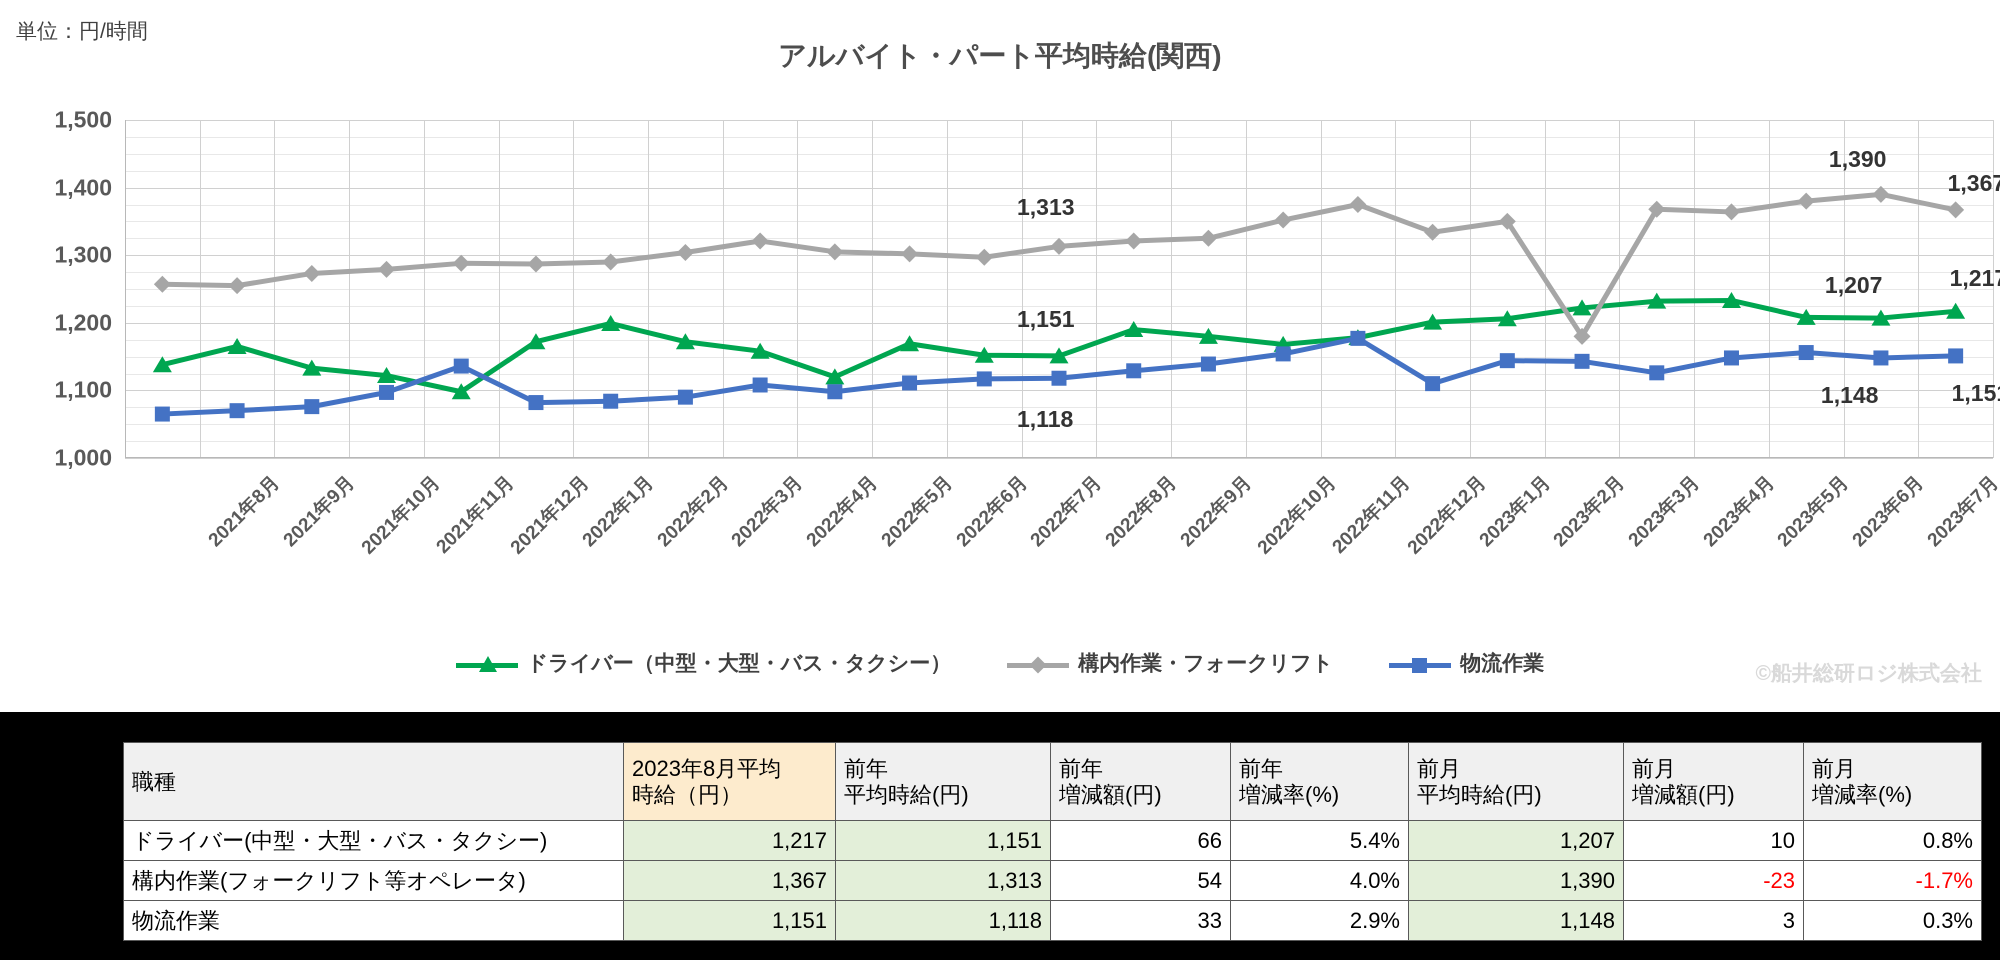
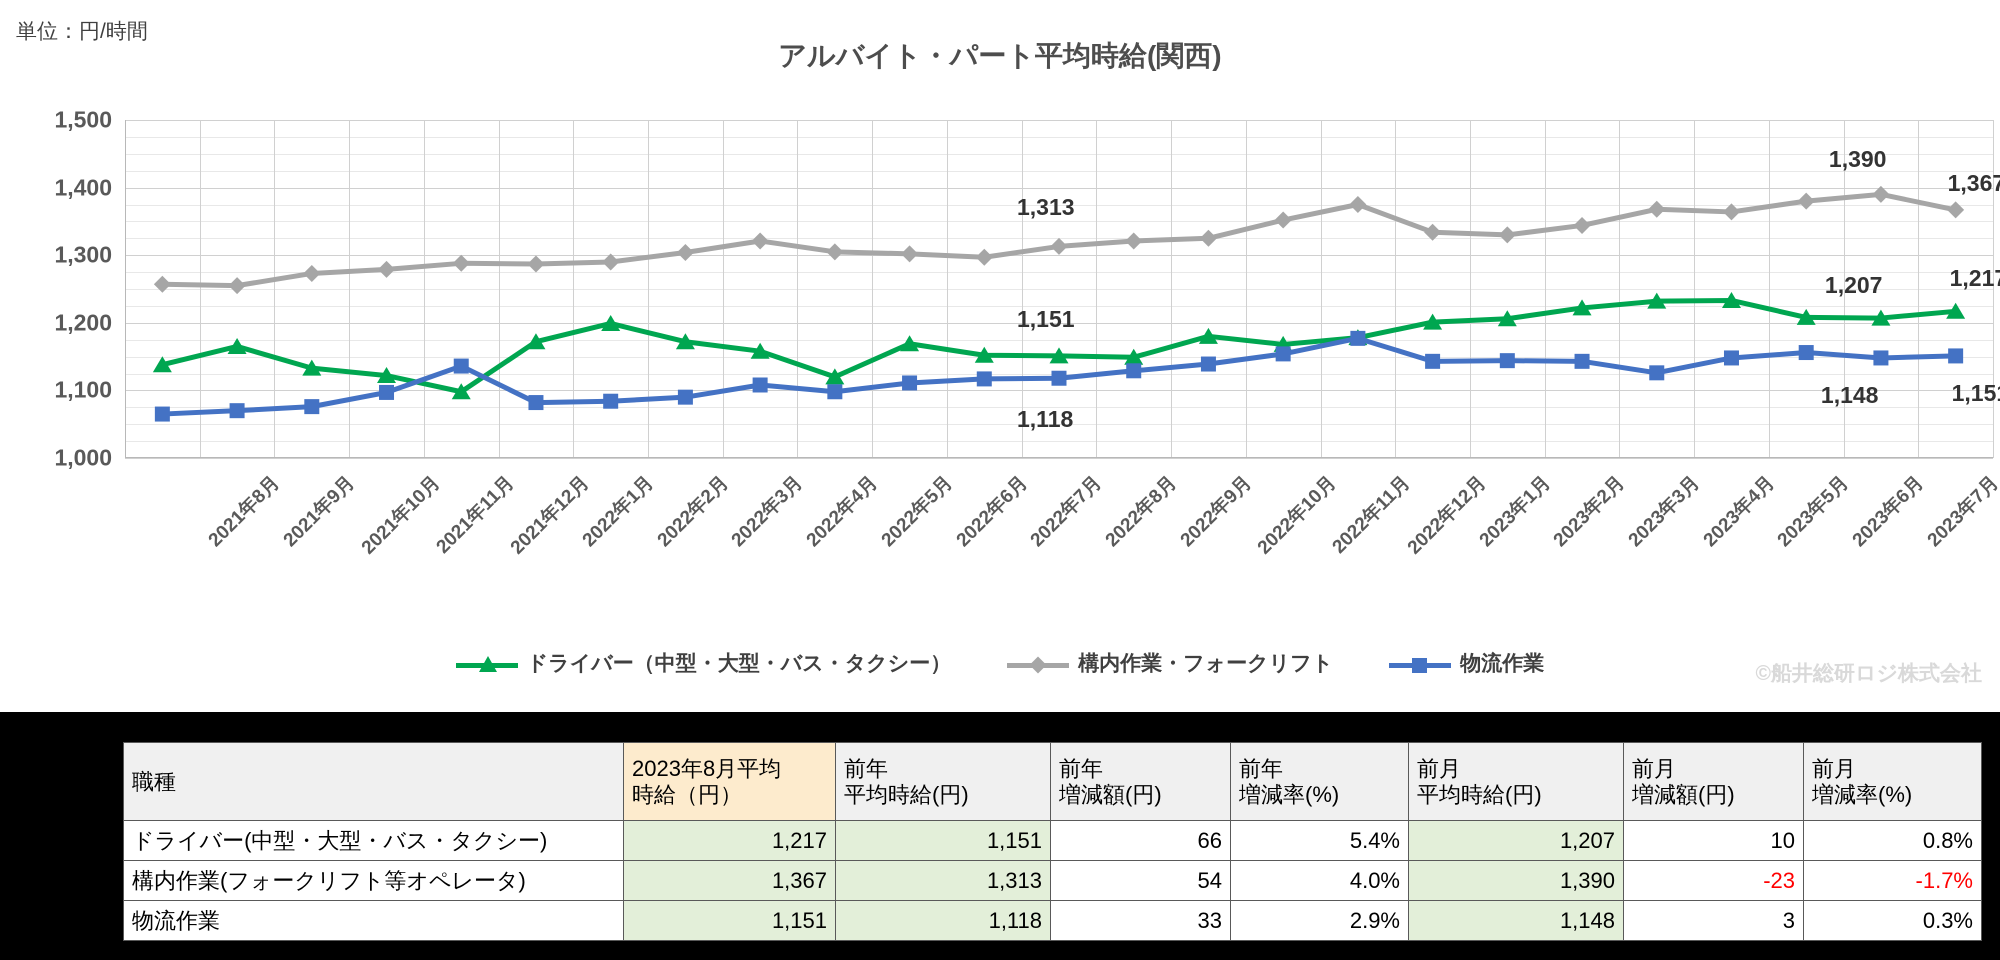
ドライバー（中型・大型・バス・タクシー）/2022年9月: 1190 -> 1150
物流作業/2023年1月: 1110 -> 1140
構内作業・フォークリフト/2023年2月: 1350 -> 1330
構内作業・フォークリフト/2023年3月: 1180 -> 1340
